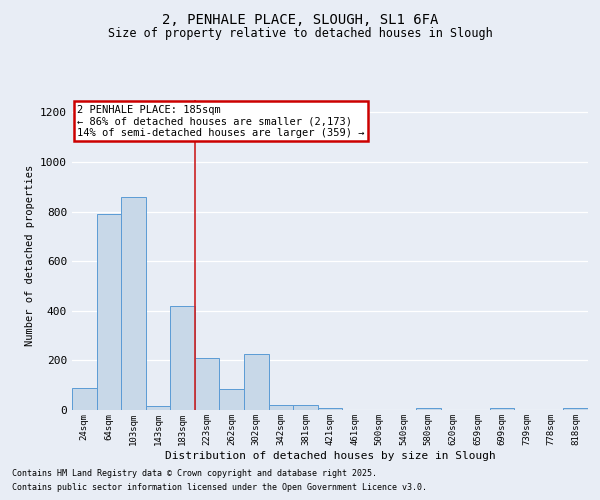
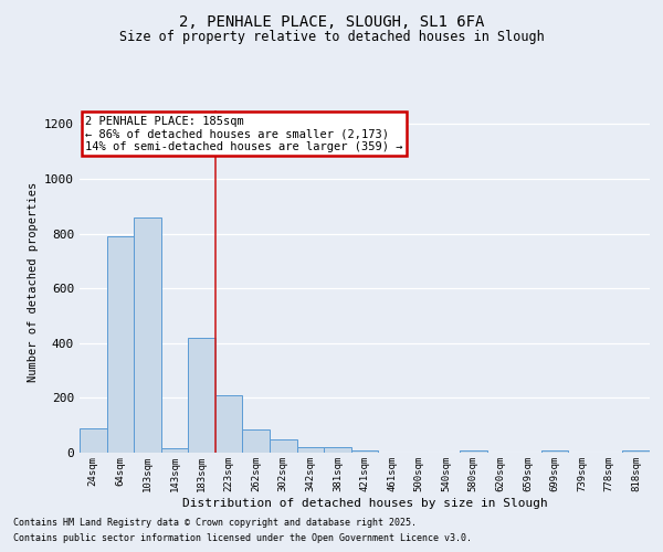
302sqm: 225 -> 50
